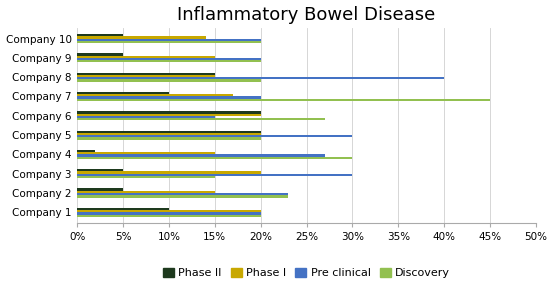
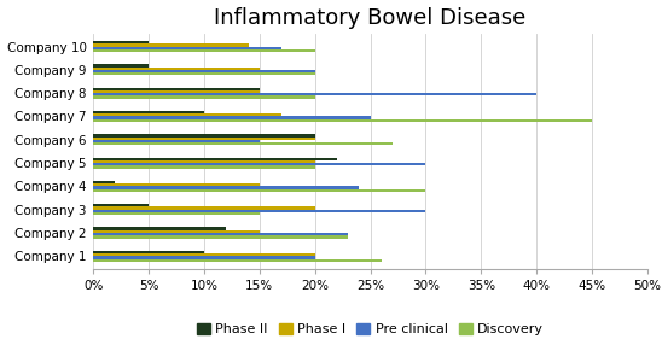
Pre clinical/Company 10: 20% -> 17%
Pre clinical/Company 7: 20% -> 25%
Phase II/Company 5: 20% -> 22%
Pre clinical/Company 4: 27% -> 24%
Phase II/Company 2: 5% -> 12%
Discovery/Company 1: 20% -> 26%
